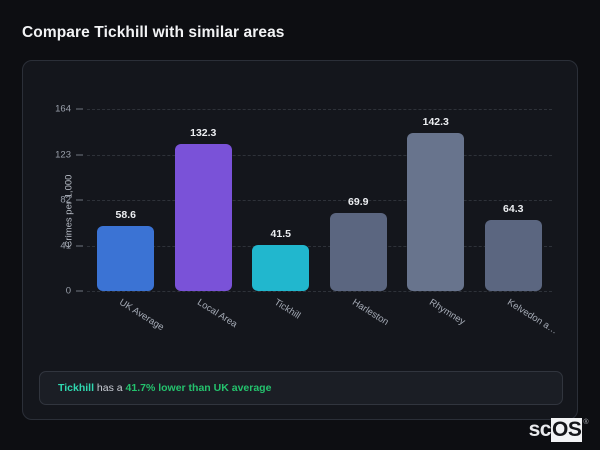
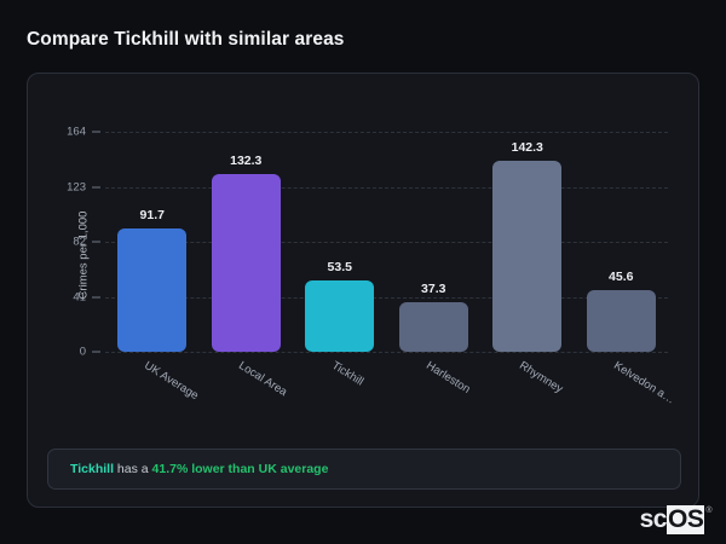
UK Average: 58.6 -> 91.7
Tickhill: 41.5 -> 53.5
Harleston: 69.9 -> 37.3
Kelvedon a…: 64.3 -> 45.6
